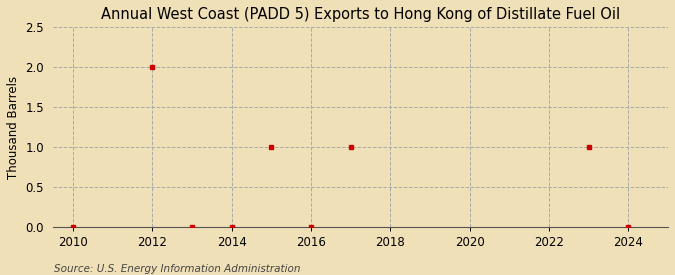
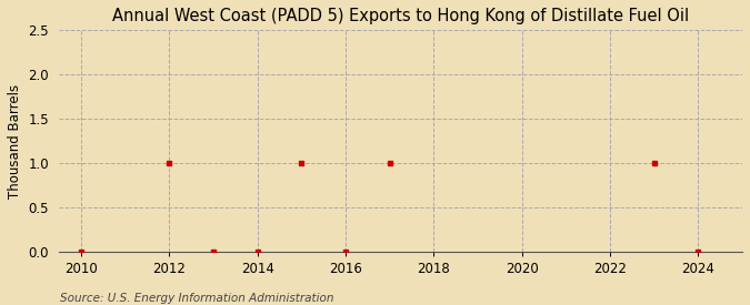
2012: 2 -> 1
